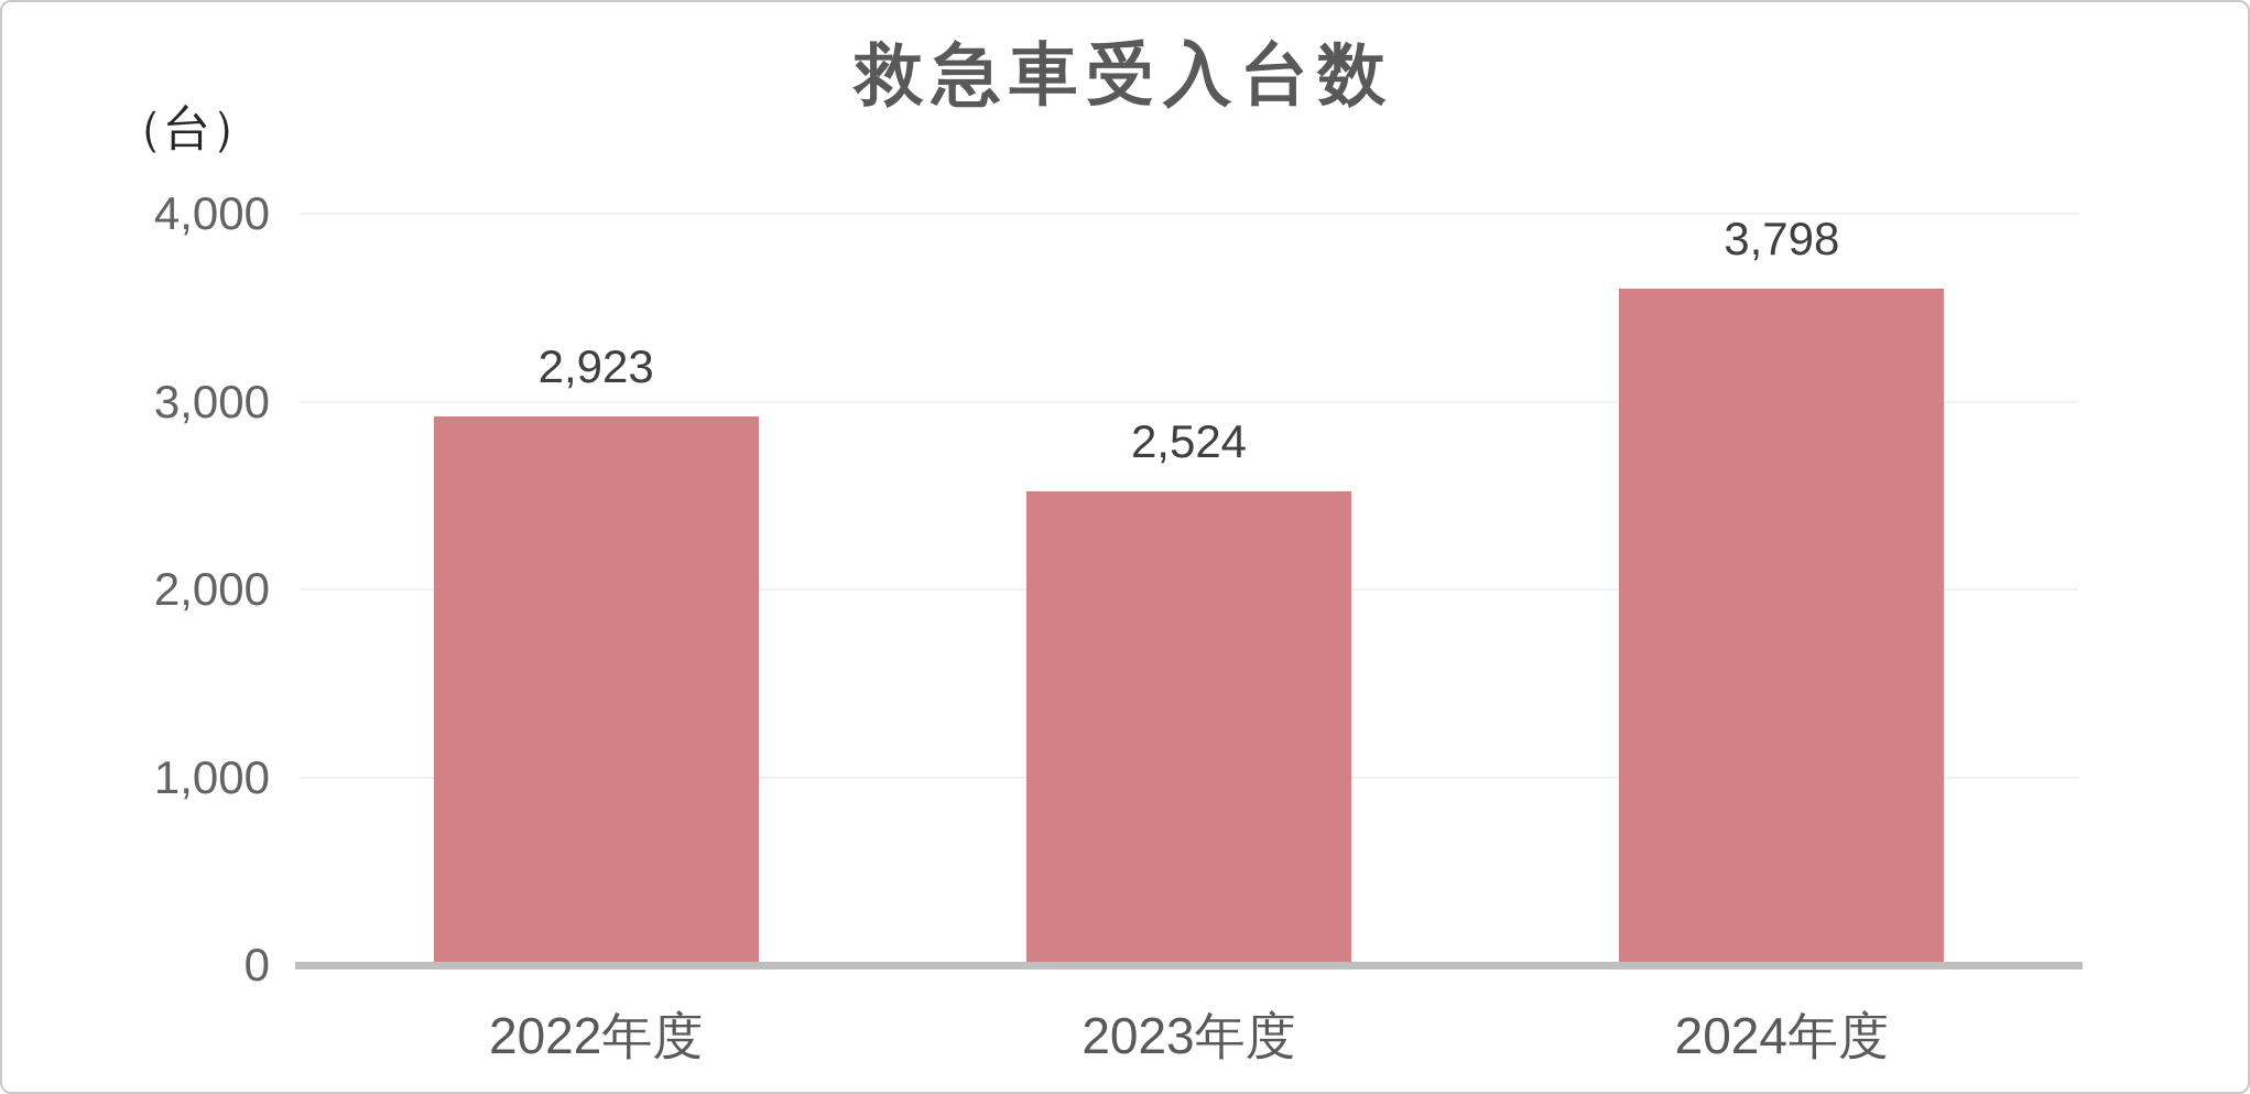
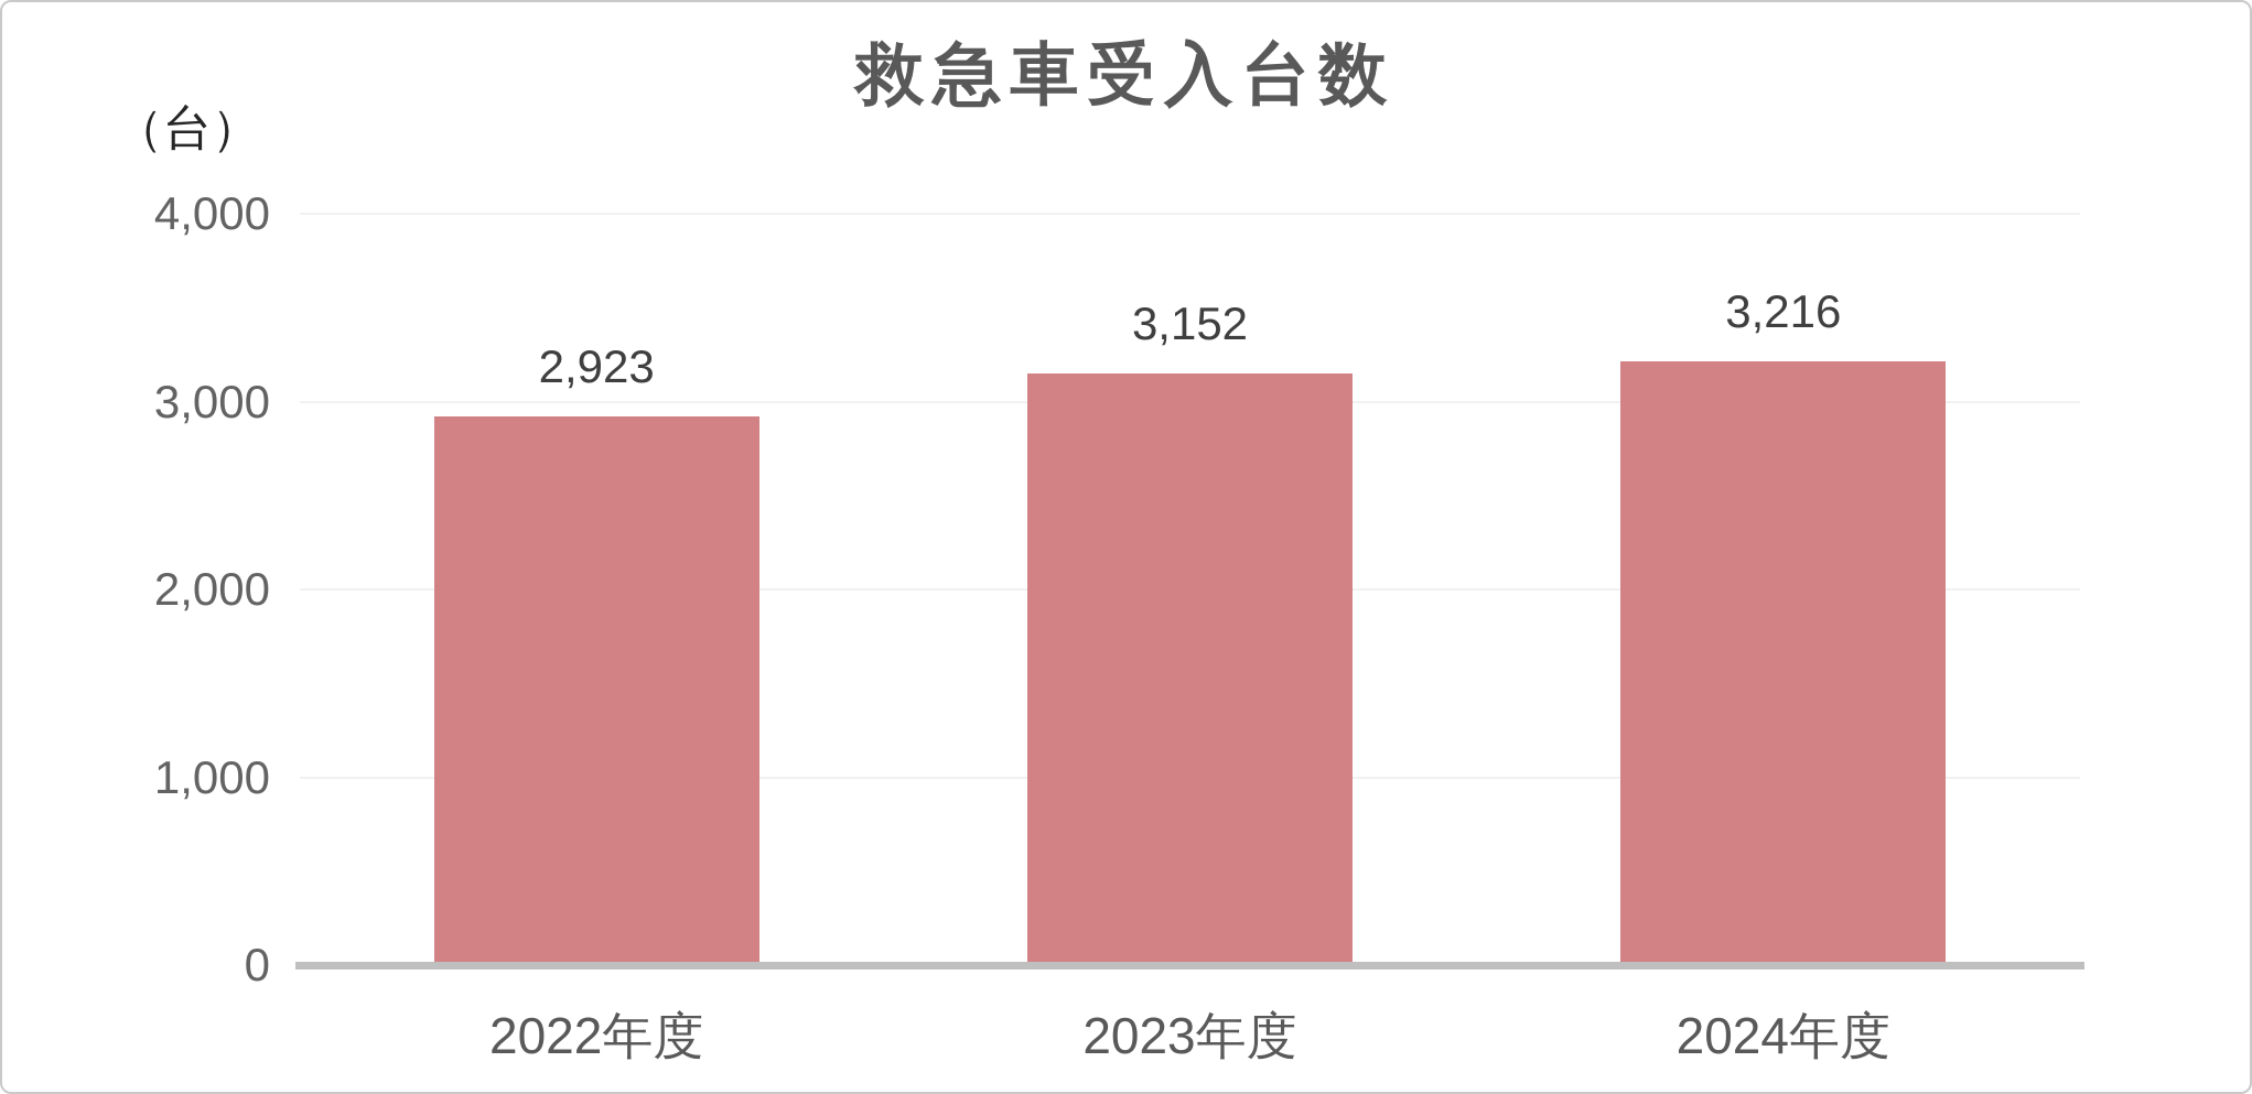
2023年度: 2,524 -> 3,152
2024年度: 3,798 -> 3,216
